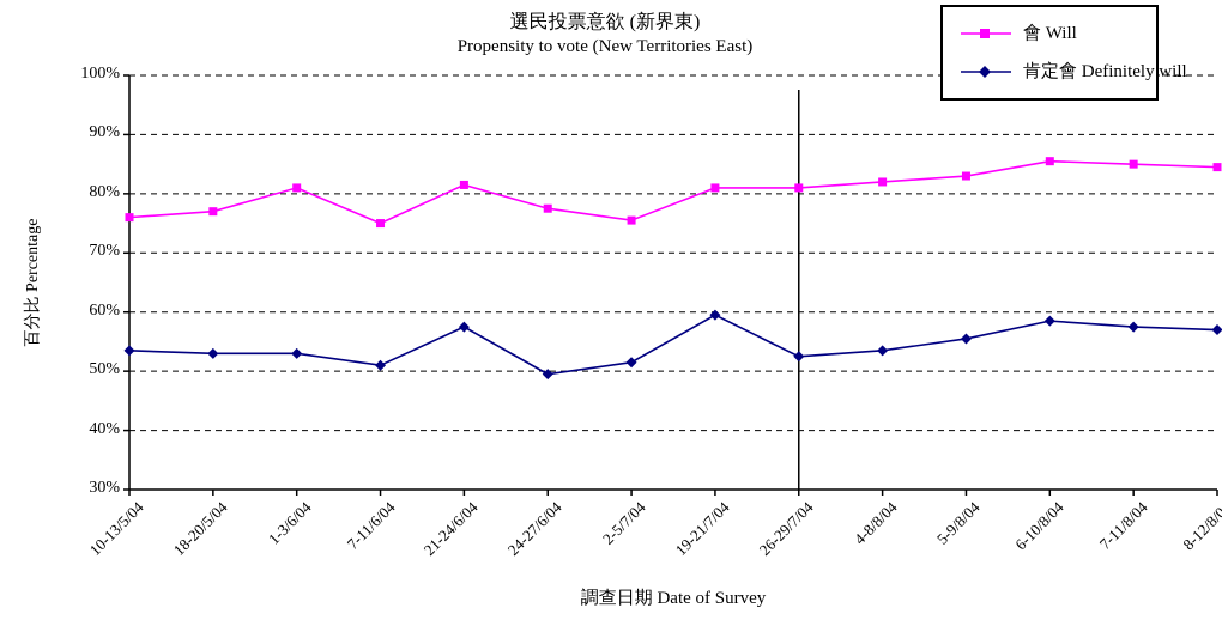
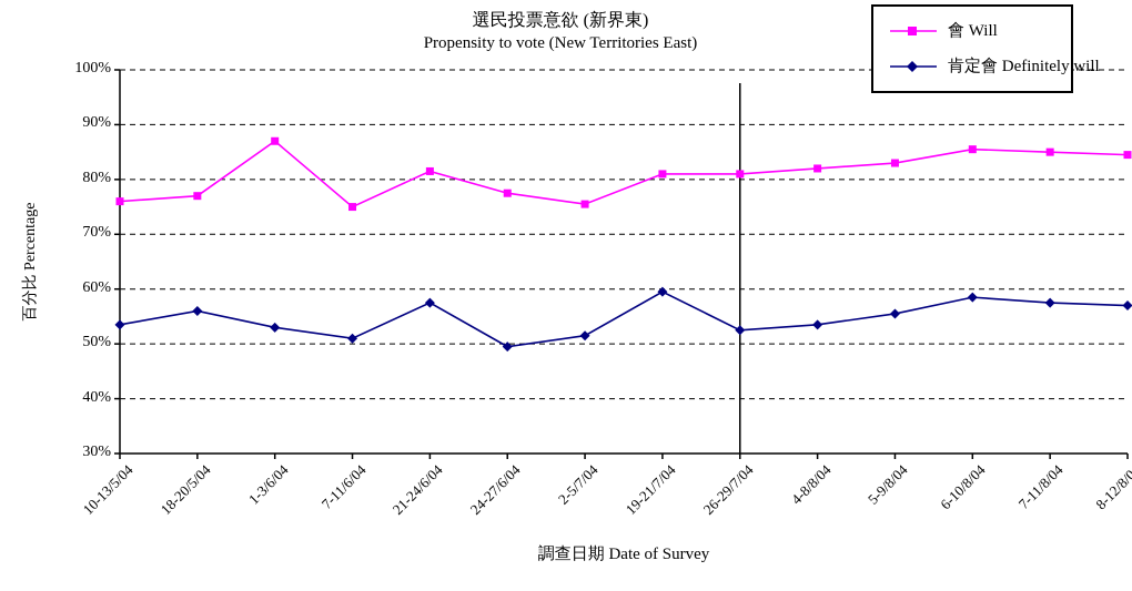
肯定會 Definitely will/18-20/5/04: 53% -> 56%
會 Will/1-3/6/04: 81% -> 87%
